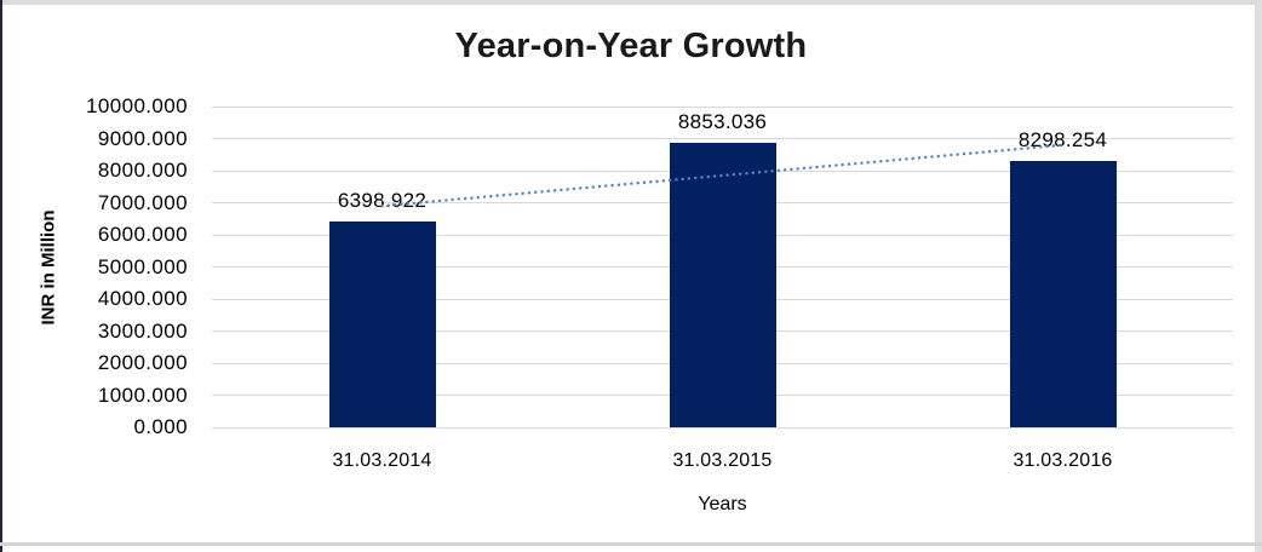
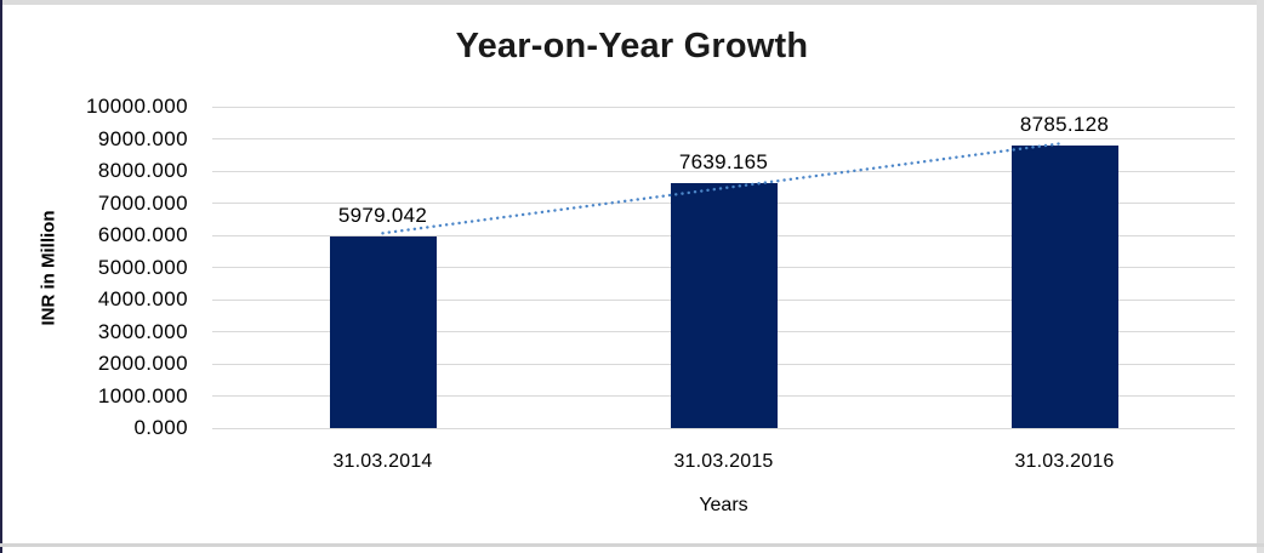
31.03.2014: 6398.922 -> 5979.042
31.03.2015: 8853.036 -> 7639.165
31.03.2016: 8298.254 -> 8785.128
